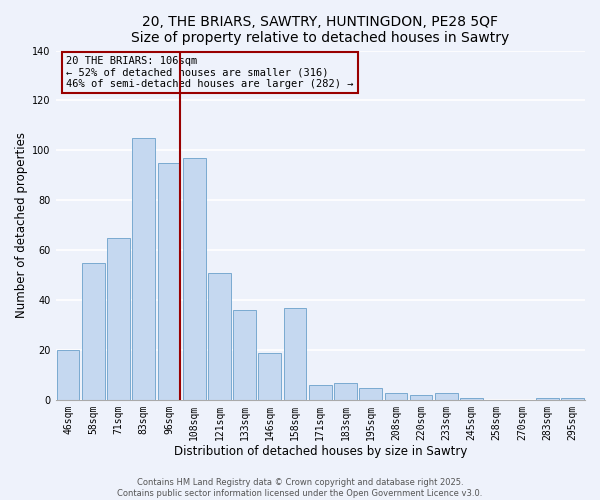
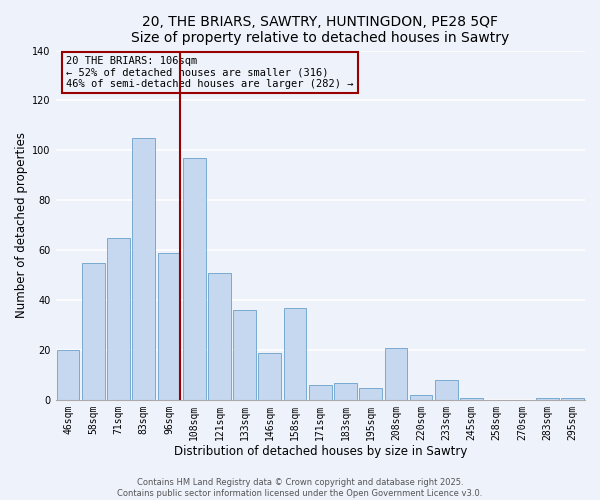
96sqm: 95 -> 59
208sqm: 3 -> 21
233sqm: 3 -> 8
